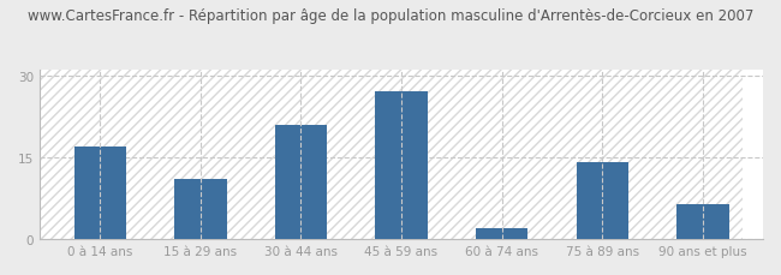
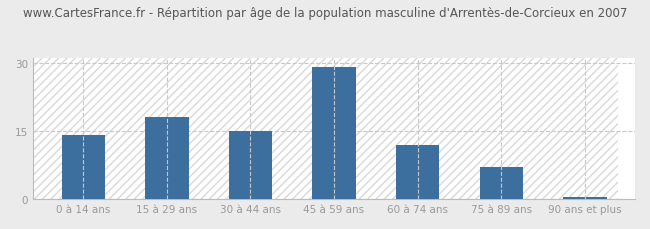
0 à 14 ans: 17.0 -> 14.0
15 à 29 ans: 11.0 -> 18.0
30 à 44 ans: 21.0 -> 15.0
45 à 59 ans: 27.0 -> 29.0
60 à 74 ans: 2.0 -> 12.0
75 à 89 ans: 14.0 -> 7.0
90 ans et plus: 6.5 -> 0.4
